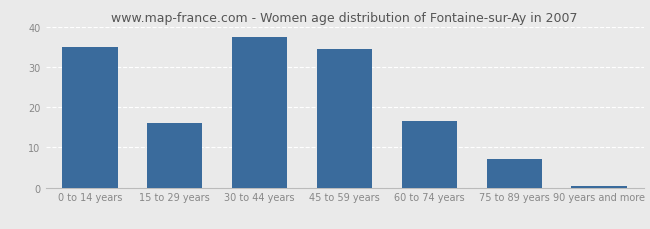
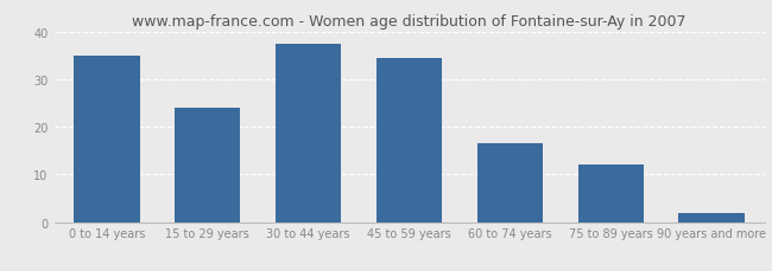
15 to 29 years: 16.0 -> 24.0
75 to 89 years: 7.0 -> 12.0
90 years and more: 0.5 -> 2.0
